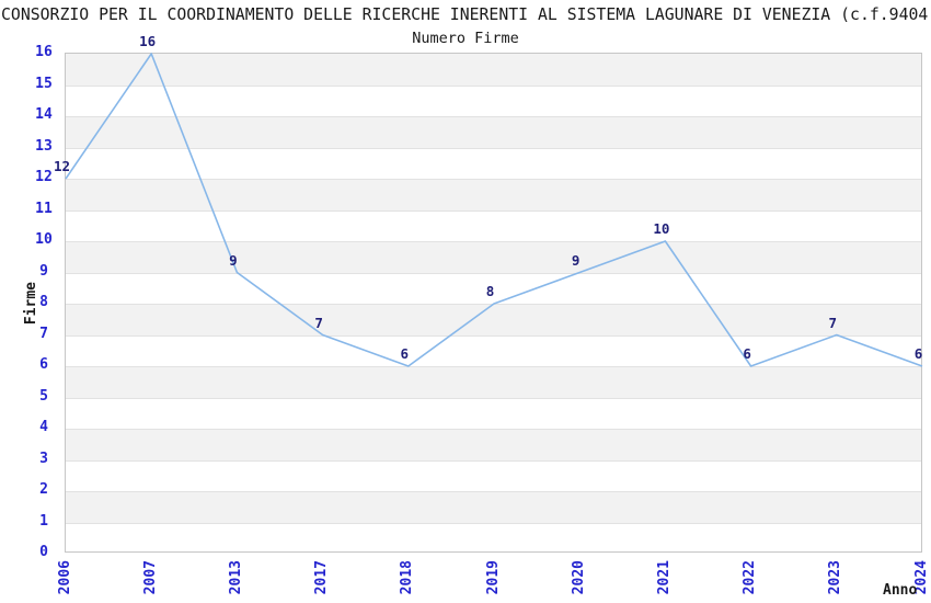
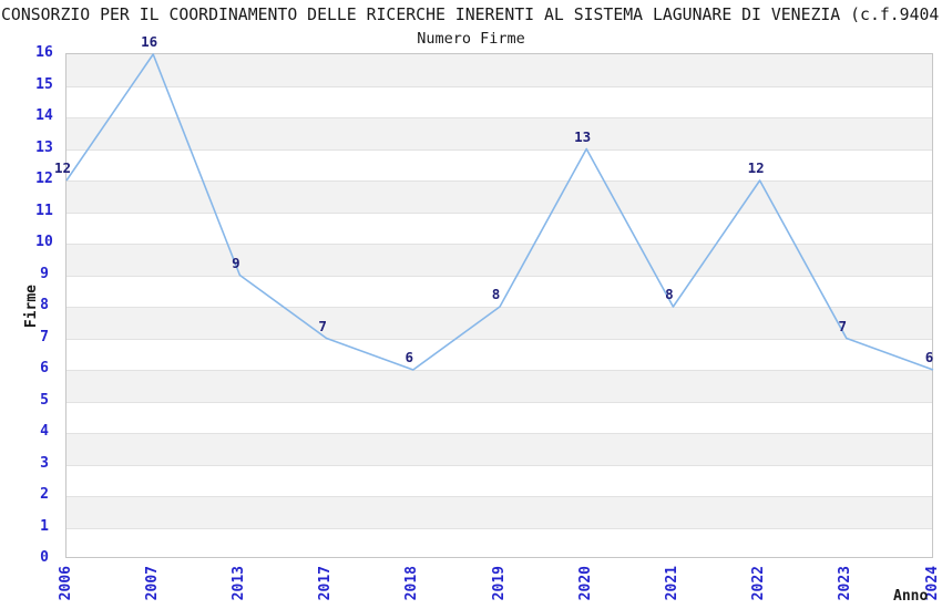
2020: 9 -> 13
2021: 10 -> 8
2022: 6 -> 12
